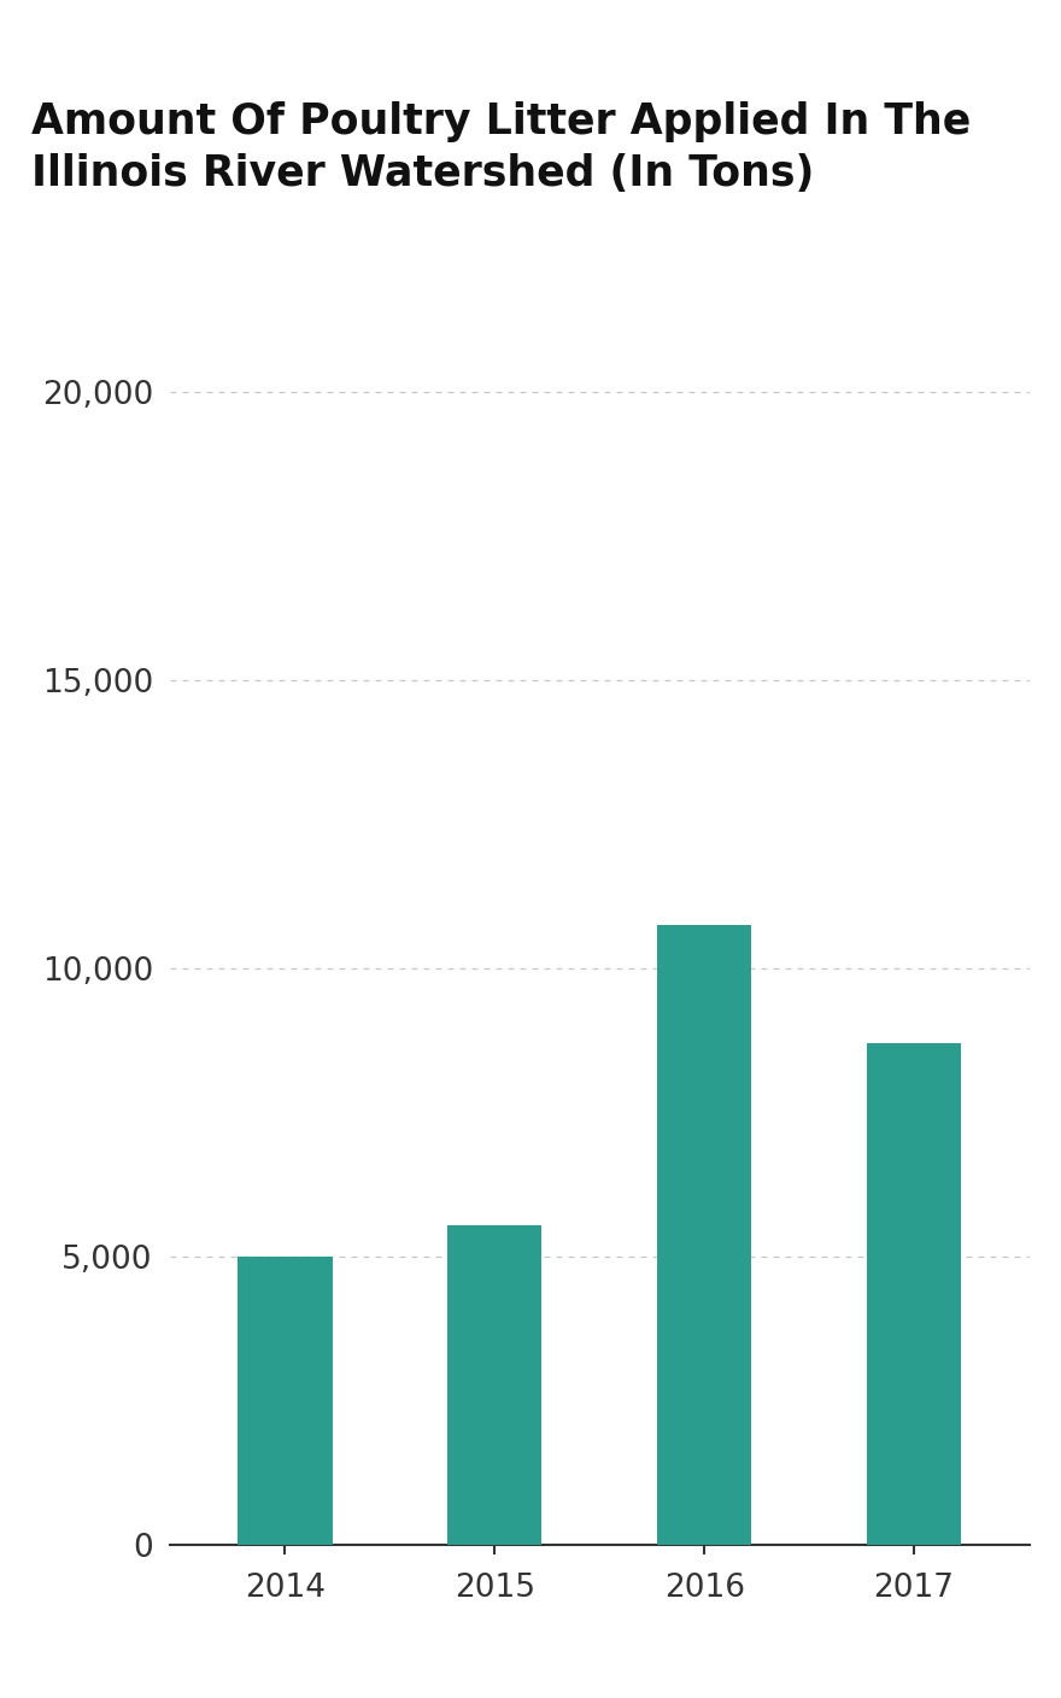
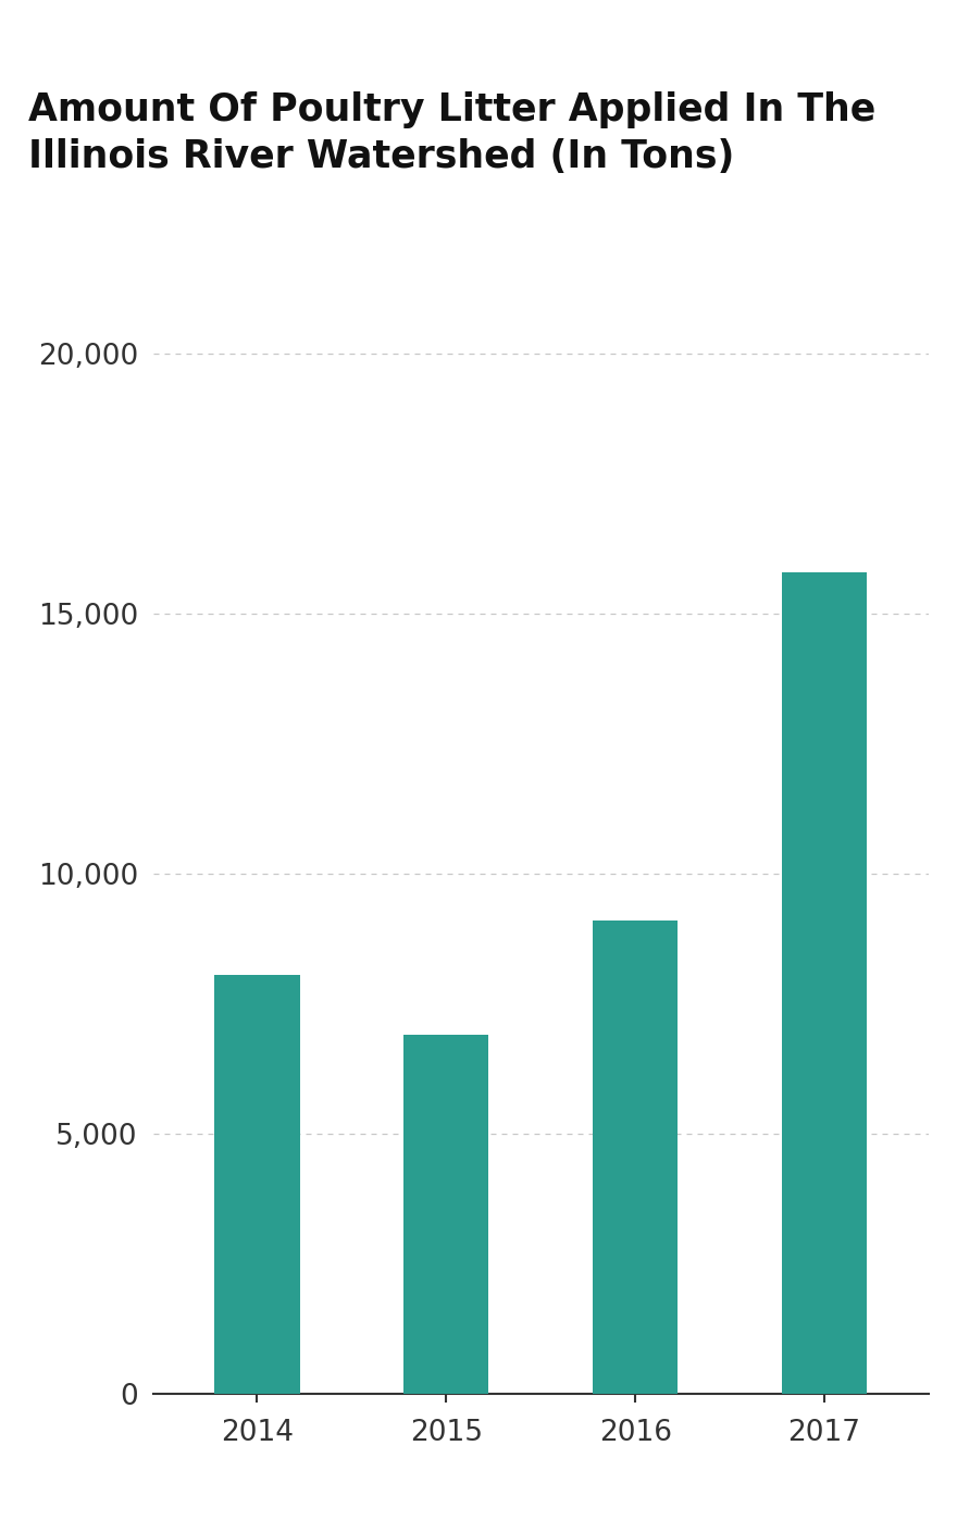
2014: 5,000 -> 8,050
2015: 5,550 -> 6,900
2016: 10,750 -> 9,100
2017: 8,700 -> 15,800
